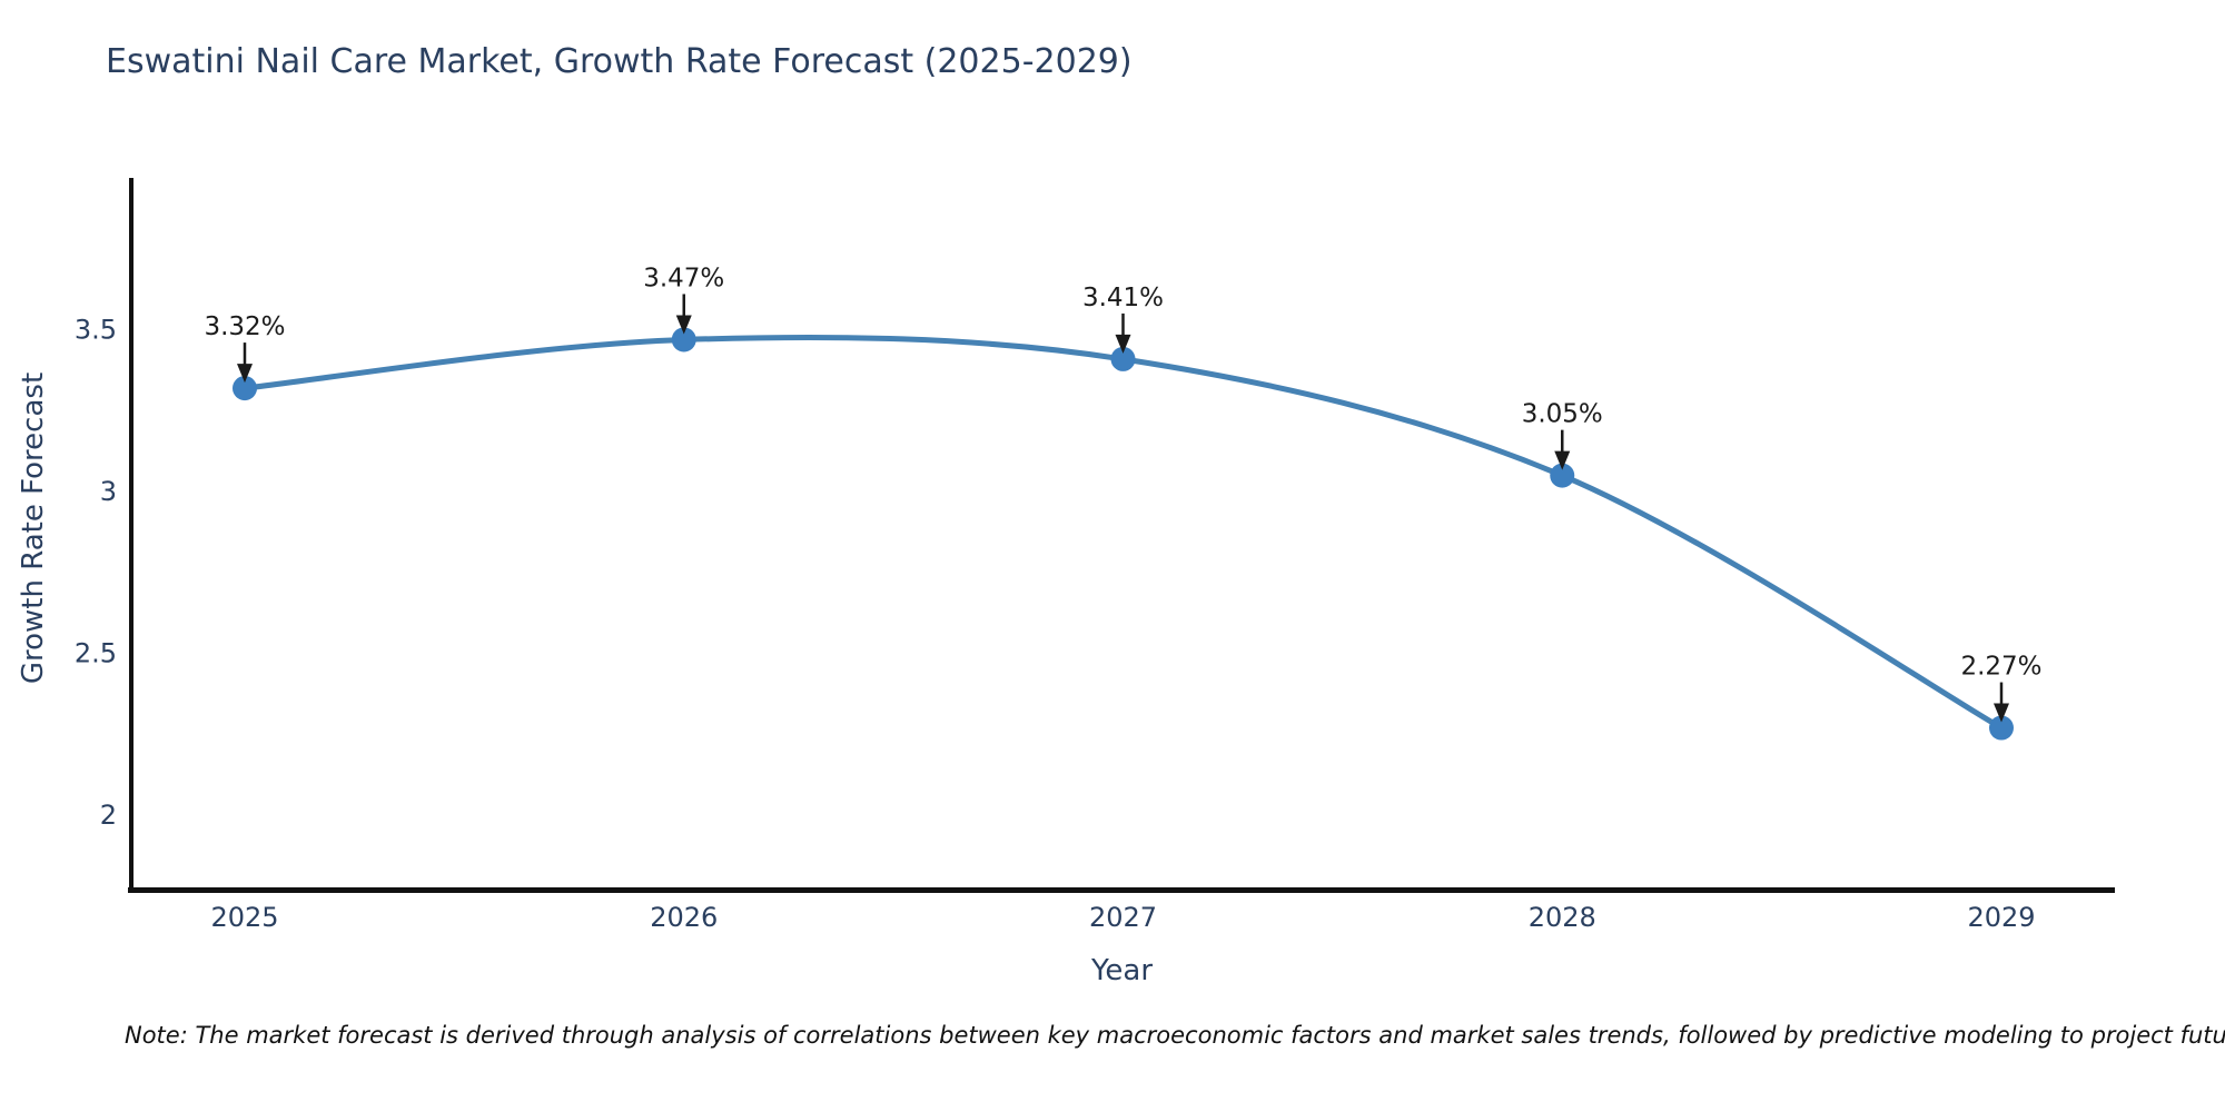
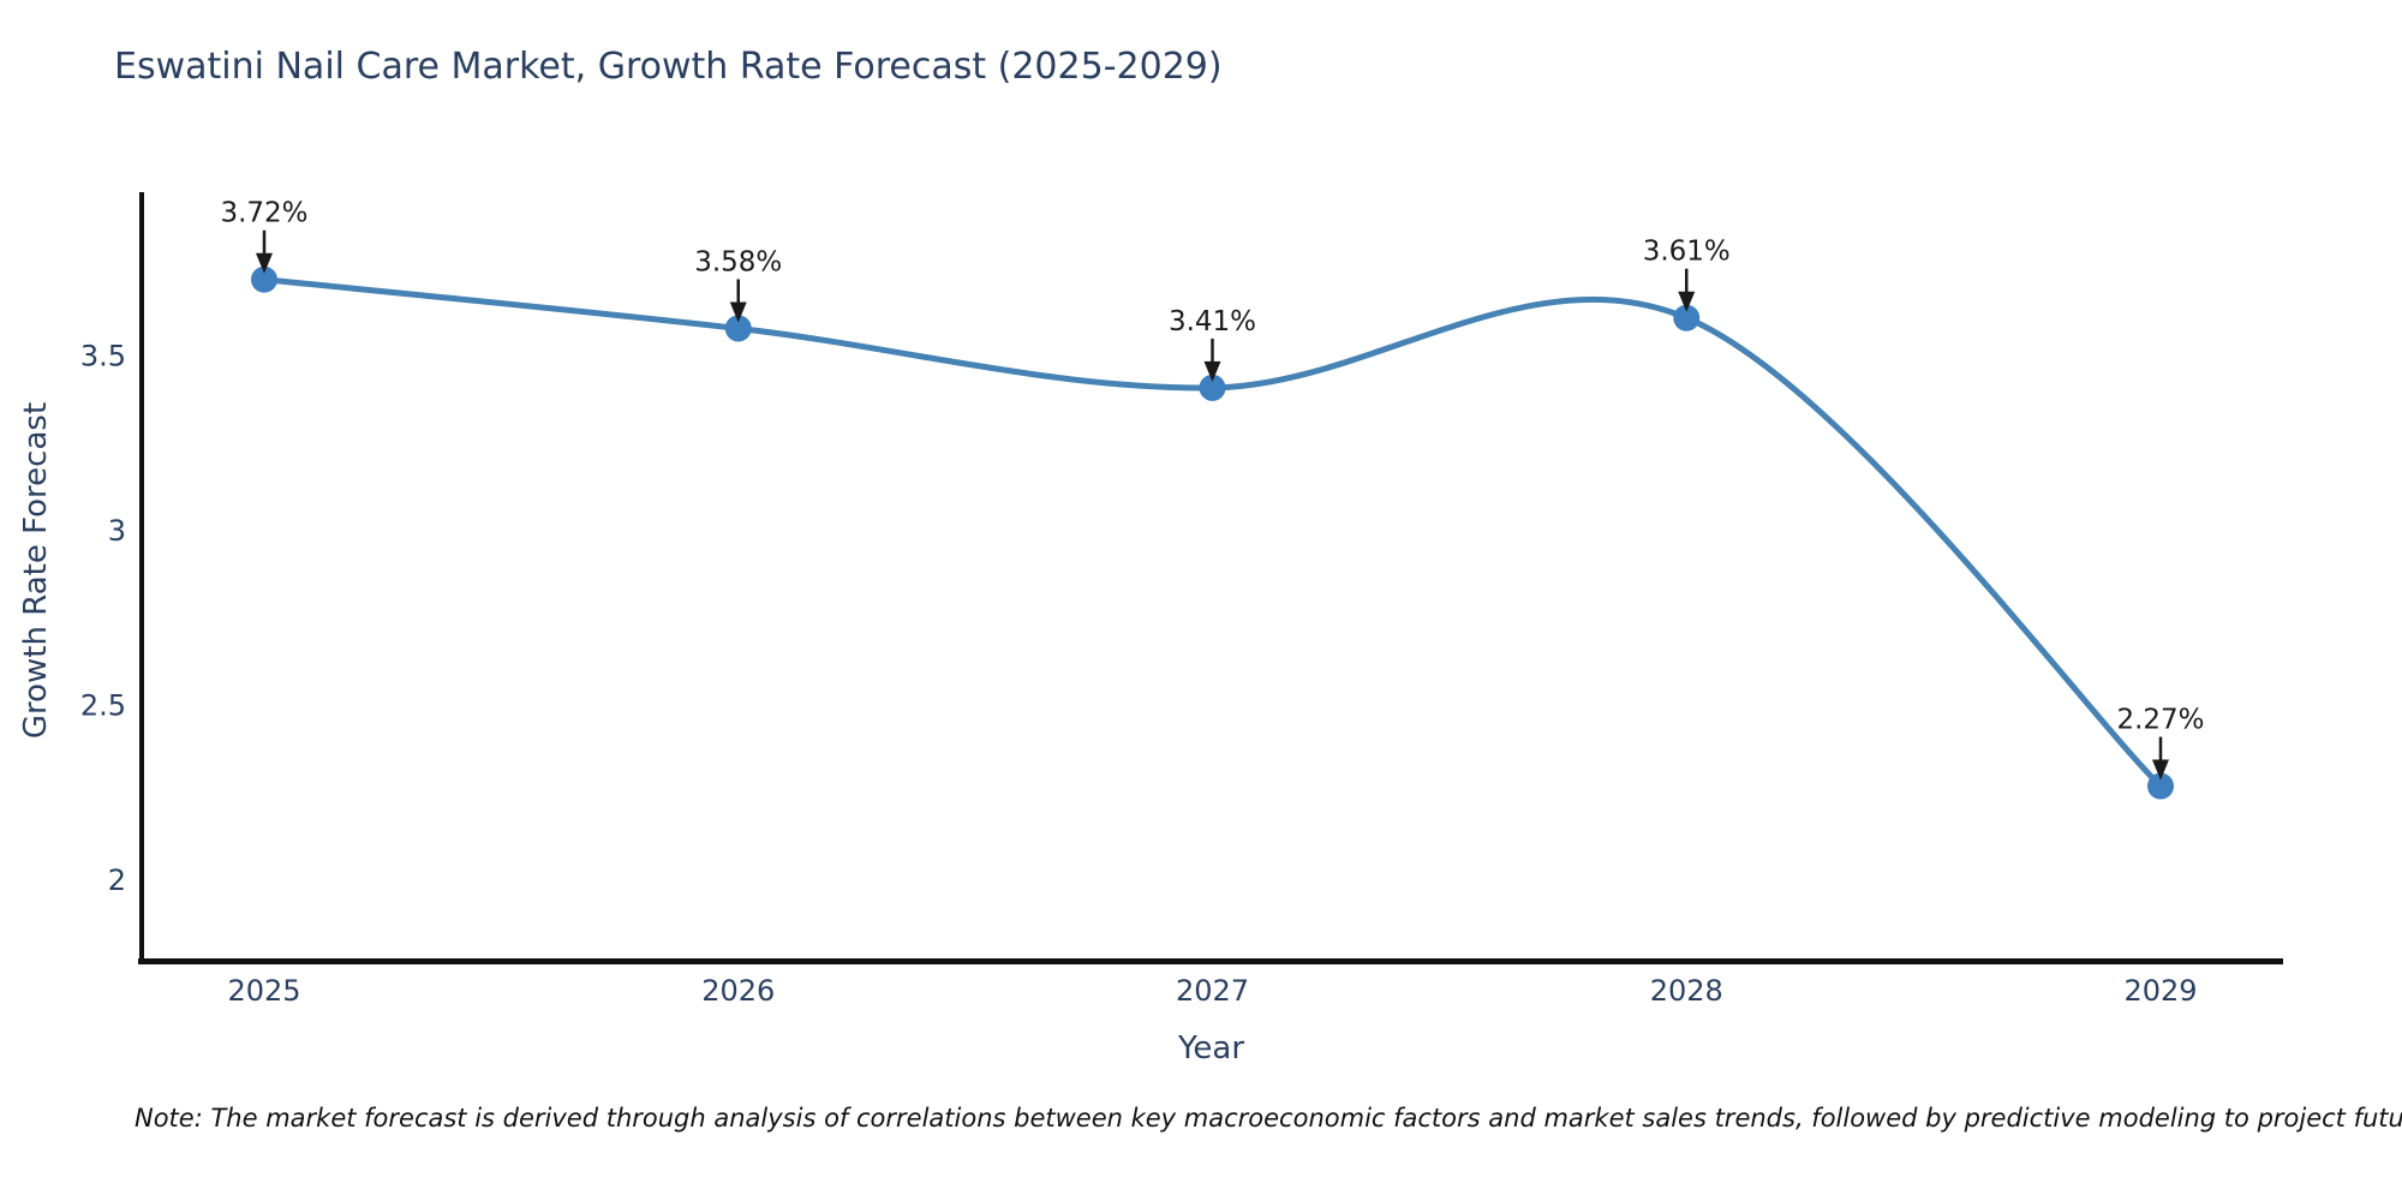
2025: 3.32% -> 3.72%
2026: 3.47% -> 3.58%
2028: 3.05% -> 3.61%
